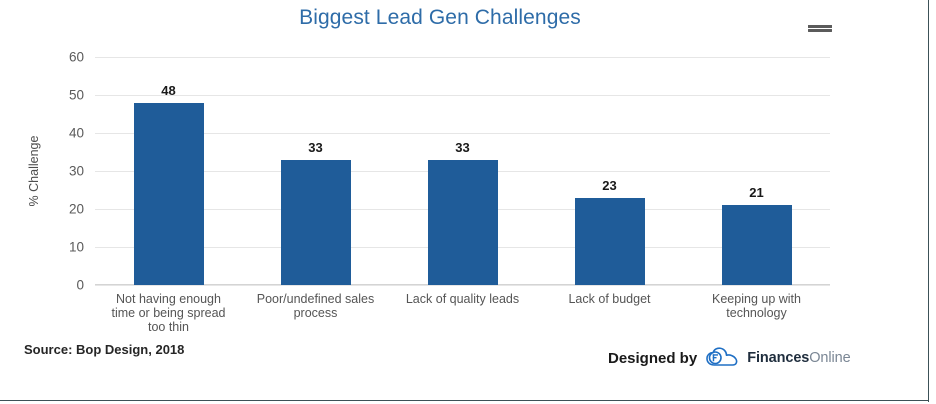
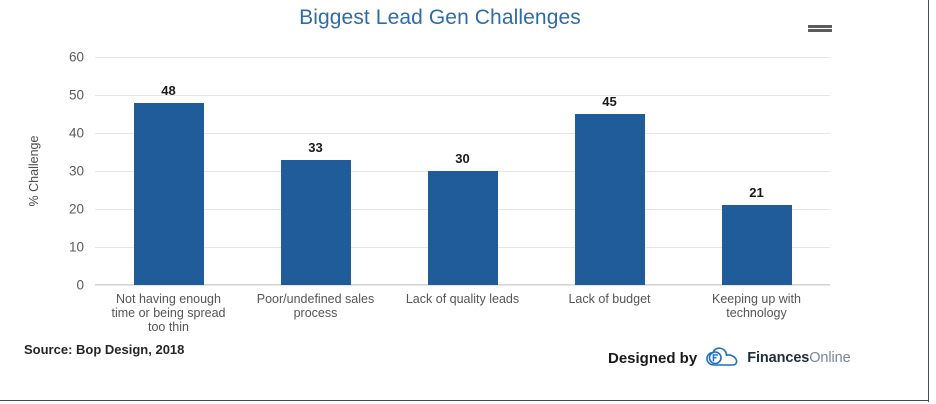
Lack of quality leads: 33 -> 30
Lack of budget: 23 -> 45
